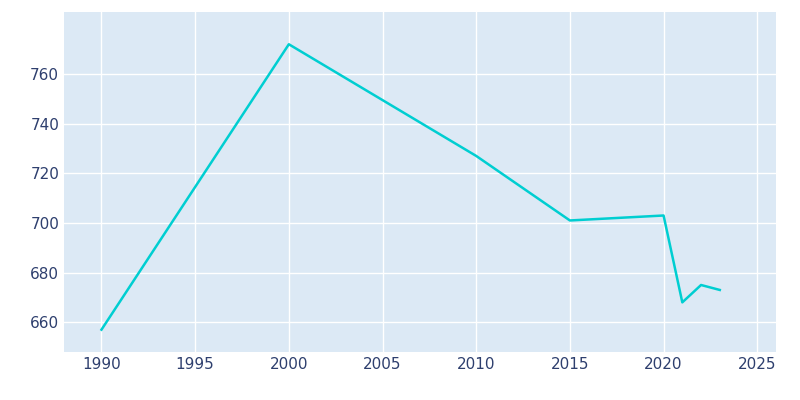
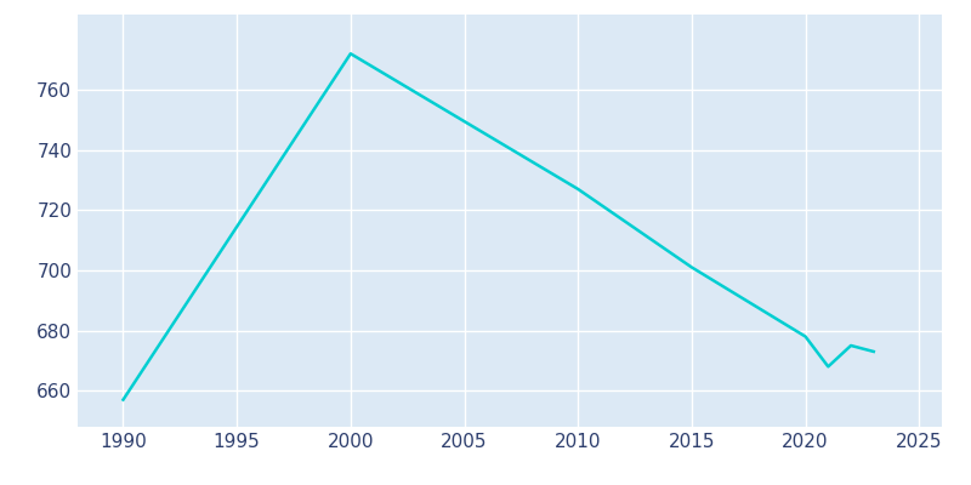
2020: 703 -> 678
